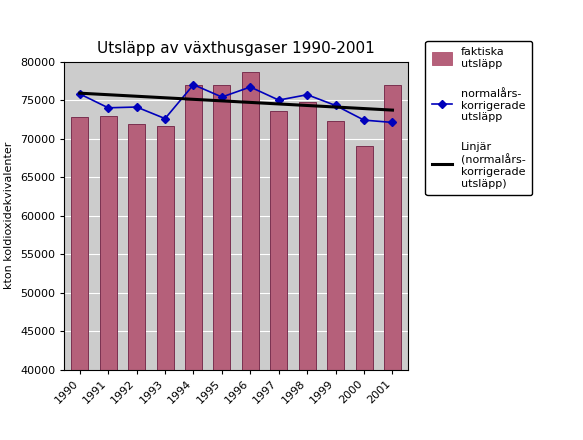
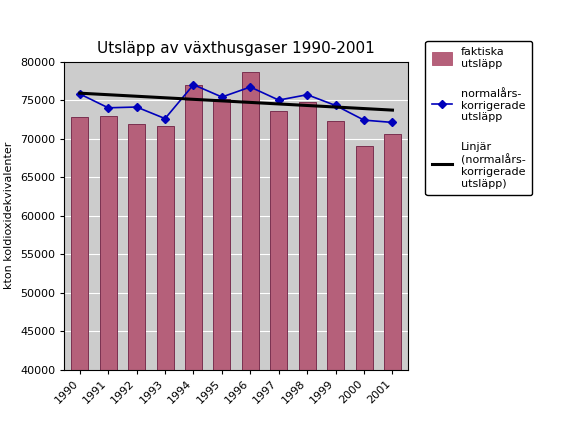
faktiska utsläpp/1995: 77000 -> 75200
faktiska utsläpp/2001: 77000 -> 70600
